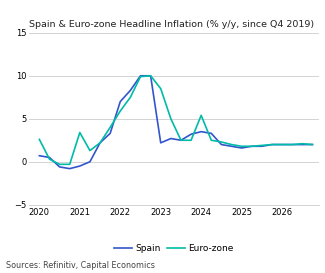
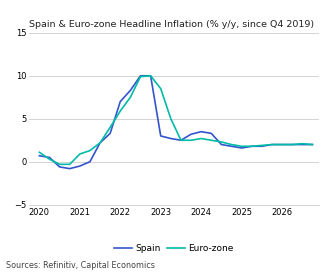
Euro-zone/2020: 2.6 -> 1.1
Euro-zone/2021: 3.4 -> 0.9
Spain/2023: 2.2 -> 3.0
Euro-zone/2024: 5.4 -> 2.7
